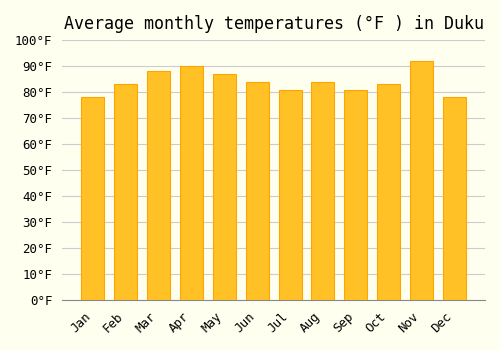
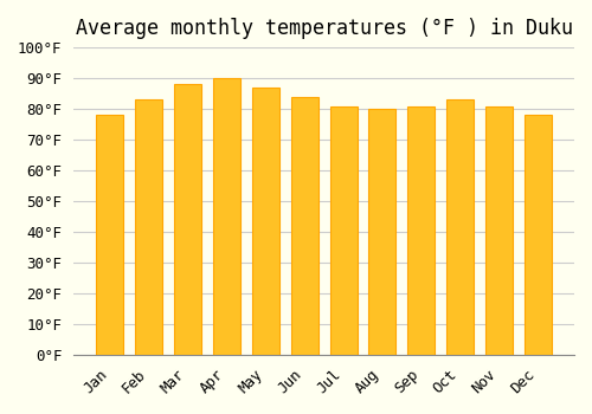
Aug: 84°F -> 80°F
Nov: 92°F -> 81°F
